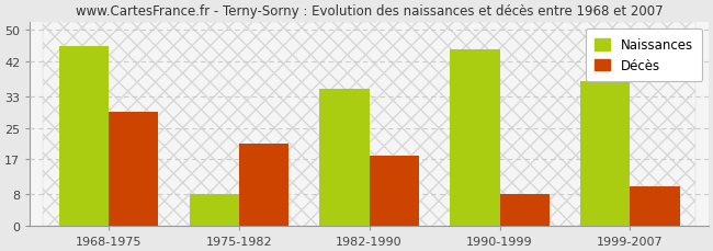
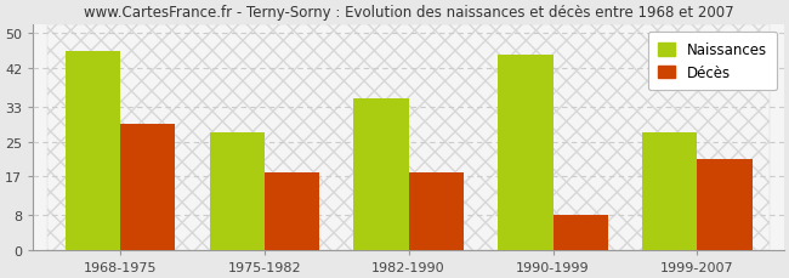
Naissances/1975-1982: 8 -> 27
Décès/1975-1982: 21 -> 18
Naissances/1999-2007: 37 -> 27
Décès/1999-2007: 10 -> 21
